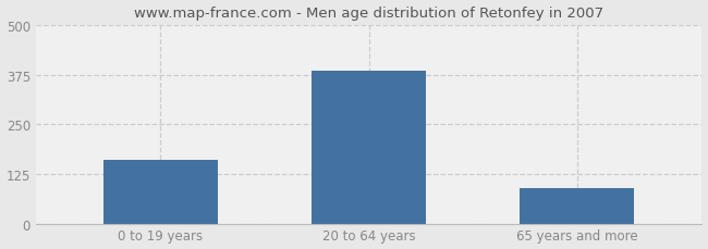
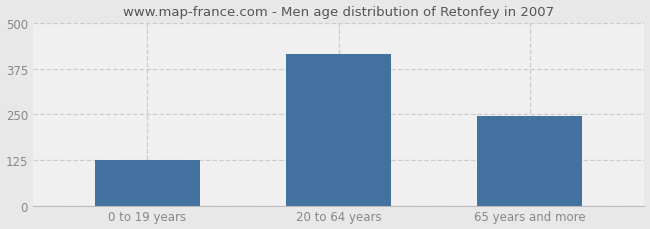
0 to 19 years: 160 -> 125
20 to 64 years: 385 -> 415
65 years and more: 90 -> 245
